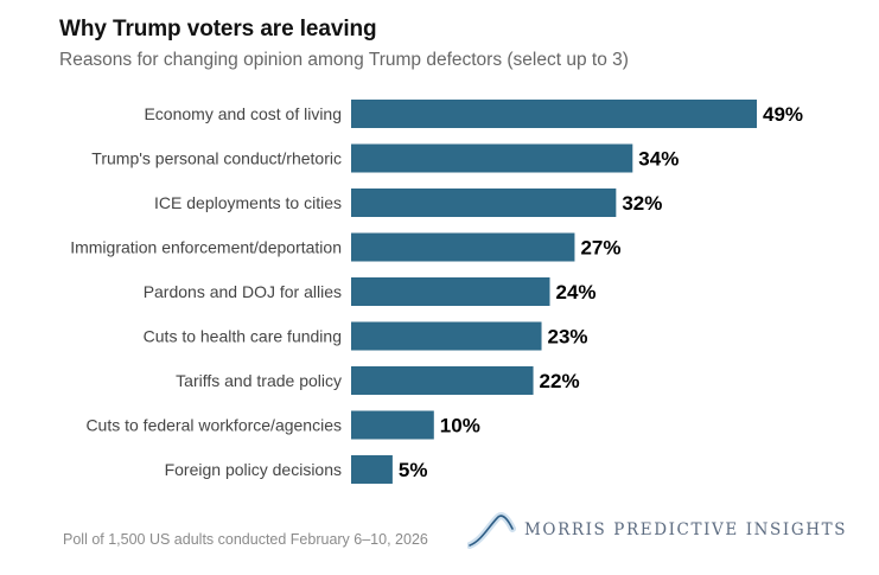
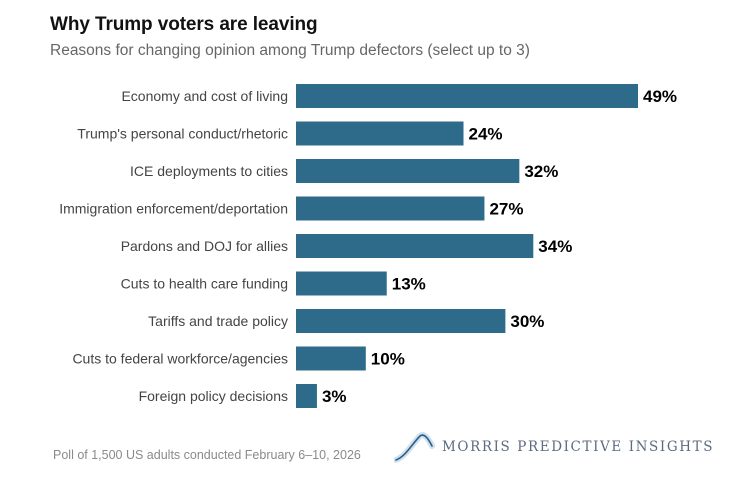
Trump's personal conduct/rhetoric: 34% -> 24%
Pardons and DOJ for allies: 24% -> 34%
Cuts to health care funding: 23% -> 13%
Tariffs and trade policy: 22% -> 30%
Foreign policy decisions: 5% -> 3%
